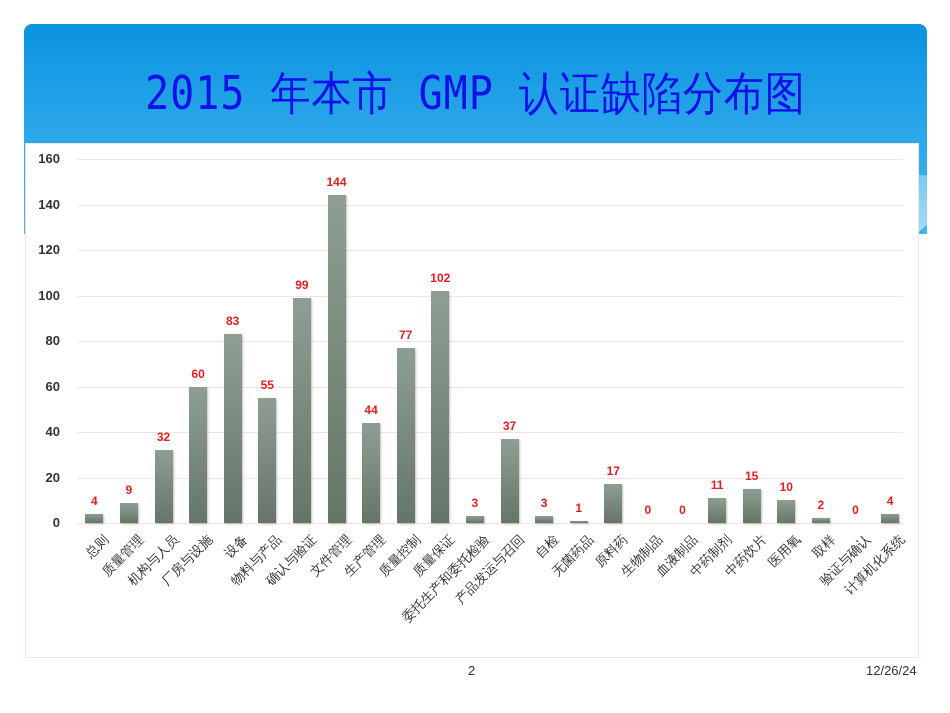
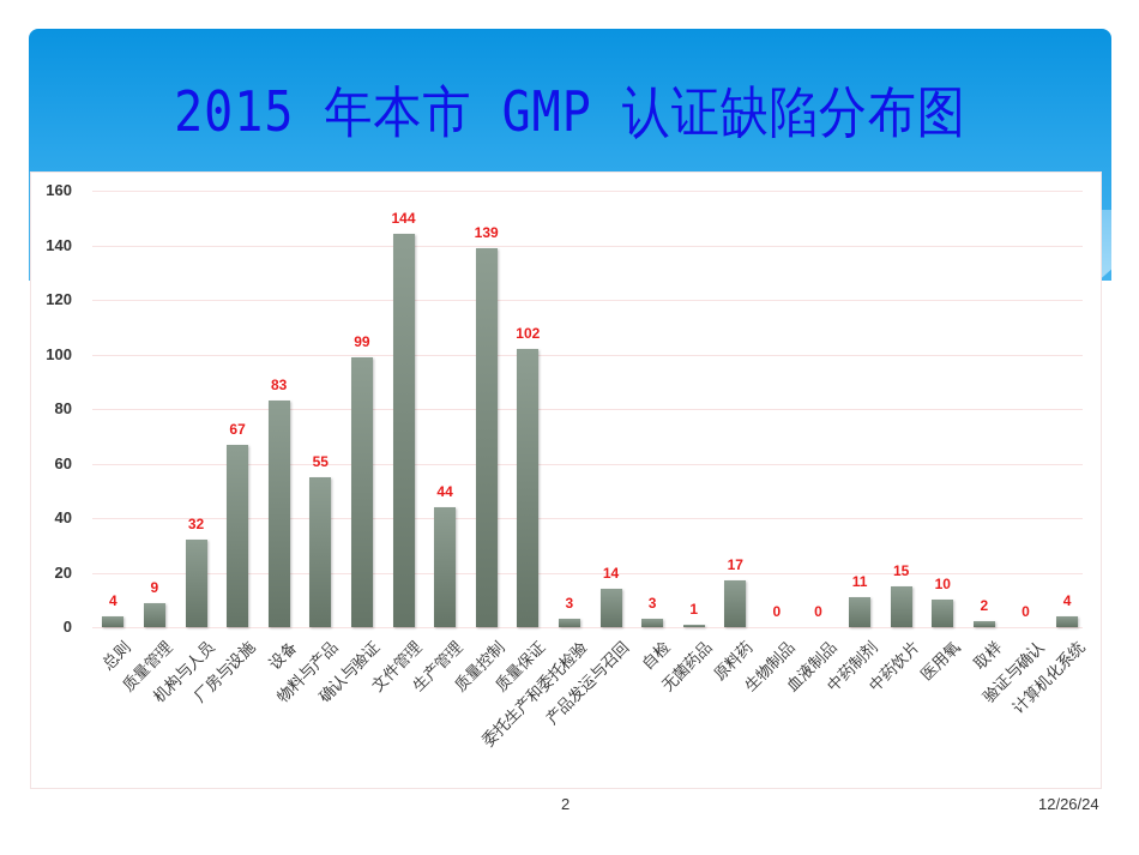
厂房与设施: 60 -> 67
质量控制: 77 -> 139
产品发运与召回: 37 -> 14
